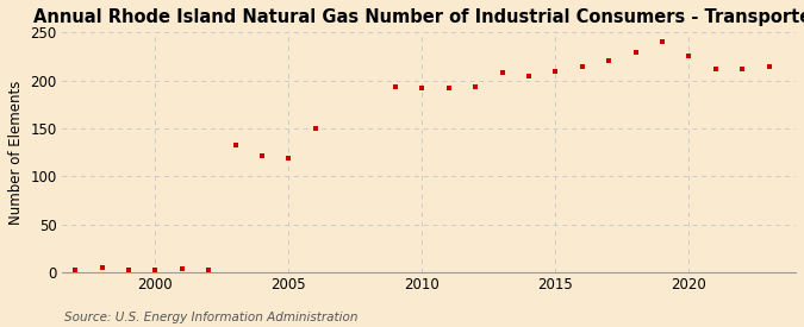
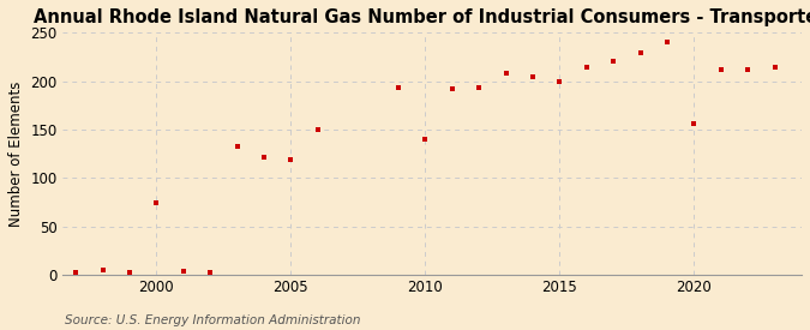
2000: 2 -> 74
2010: 192 -> 140
2015: 209 -> 200
2020: 225 -> 156
